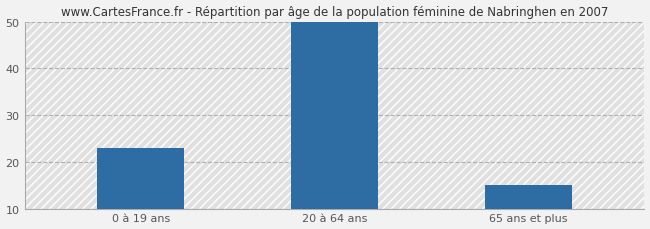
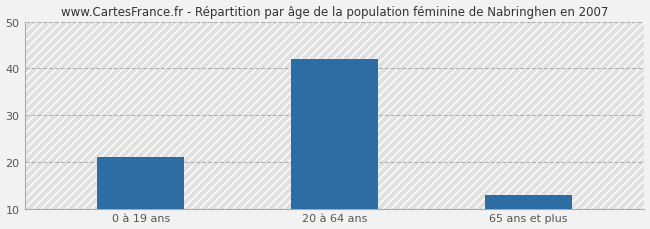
0 à 19 ans: 23 -> 21
20 à 64 ans: 50 -> 42
65 ans et plus: 15 -> 13
